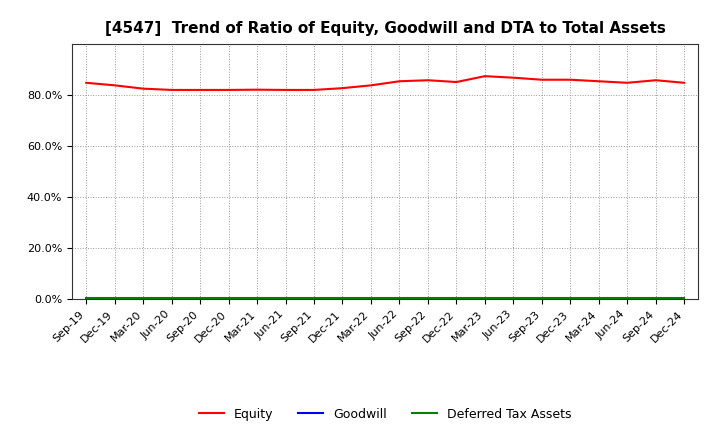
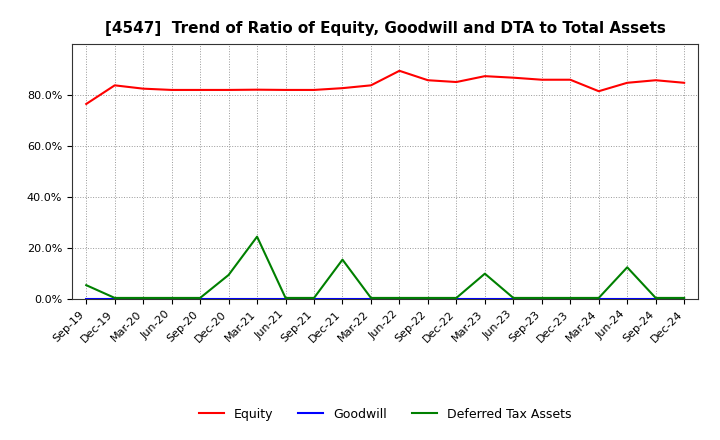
Equity/Sep-19: 84.8% -> 76.5%
Deferred Tax Assets/Sep-19: 0.5% -> 5.5%
Deferred Tax Assets/Dec-20: 0.5% -> 9.5%
Deferred Tax Assets/Mar-21: 0.5% -> 24.5%
Deferred Tax Assets/Dec-21: 0.5% -> 15.5%
Equity/Jun-22: 85.4% -> 89.5%
Deferred Tax Assets/Mar-23: 0.5% -> 10.0%
Equity/Mar-24: 85.4% -> 81.5%
Deferred Tax Assets/Jun-24: 0.5% -> 12.5%
